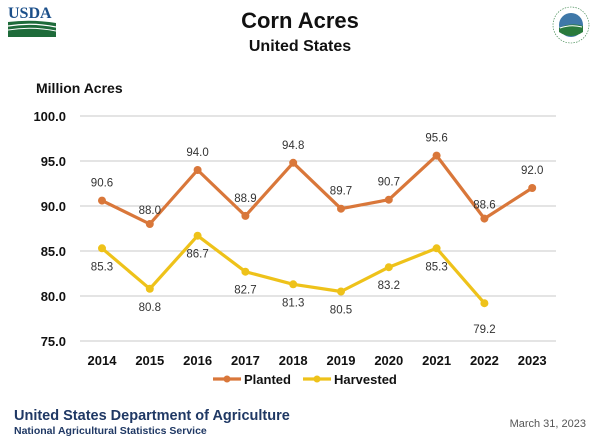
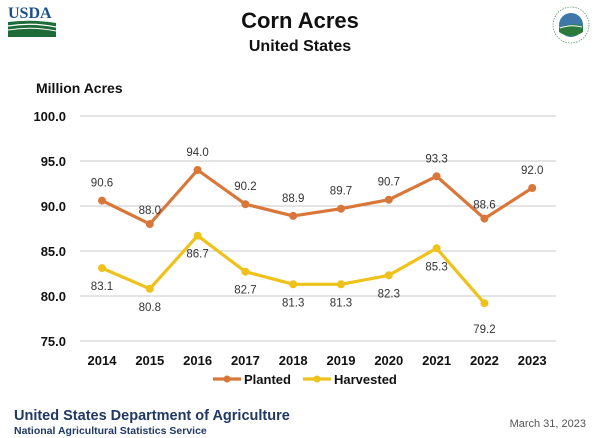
Harvested/2014: 85.3 -> 83.1
Planted/2017: 88.9 -> 90.2
Planted/2018: 94.8 -> 88.9
Harvested/2019: 80.5 -> 81.3
Harvested/2020: 83.2 -> 82.3
Planted/2021: 95.6 -> 93.3
